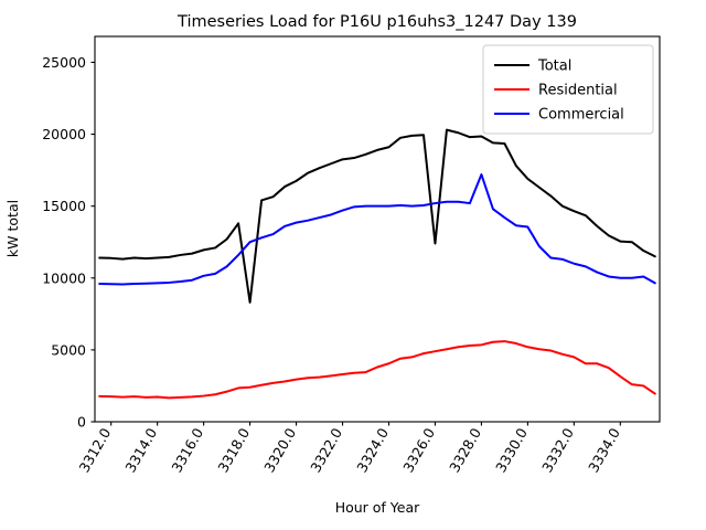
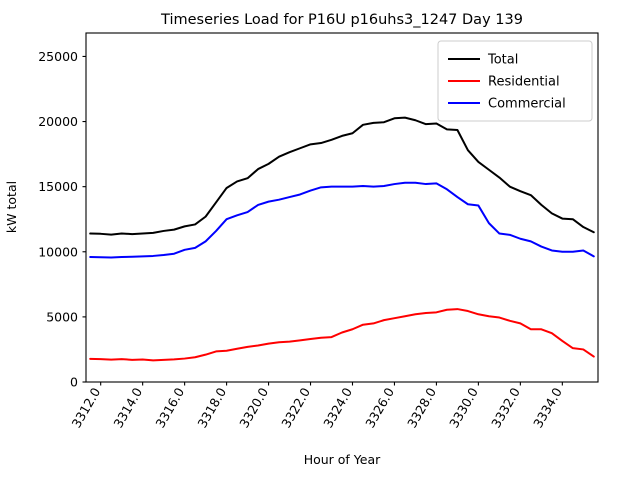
Total/3318.0: 8300 -> 14900
Total/3326.0: 12400 -> 20200
Commercial/3328.0: 17200 -> 15200
